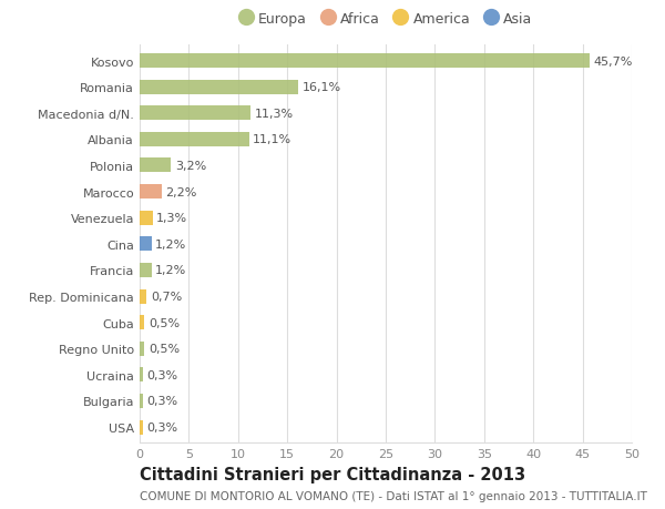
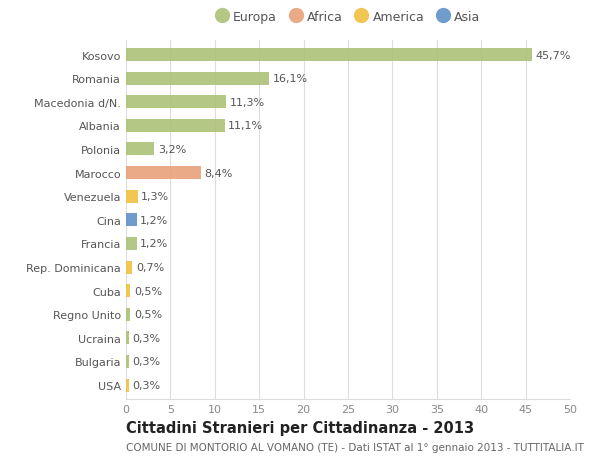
Marocco: 2,2% -> 8,4%
